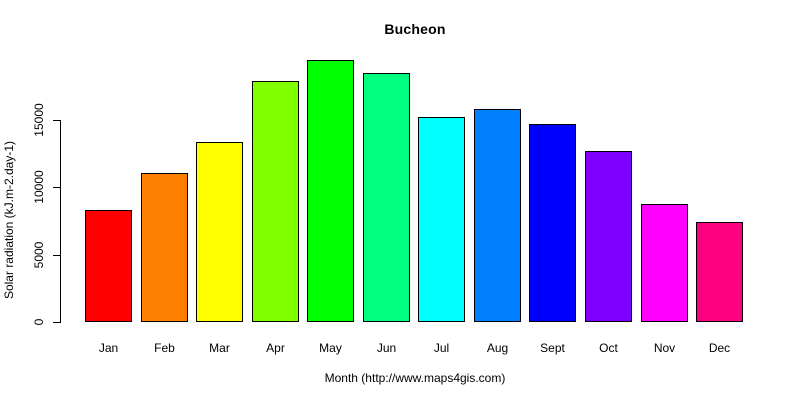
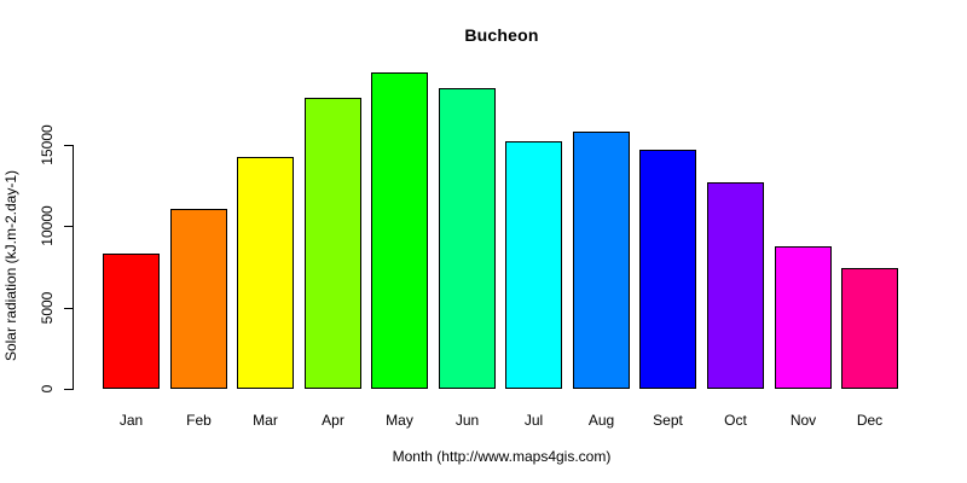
Mar: 13400 -> 14300
